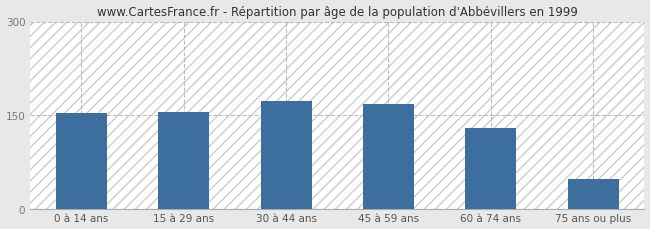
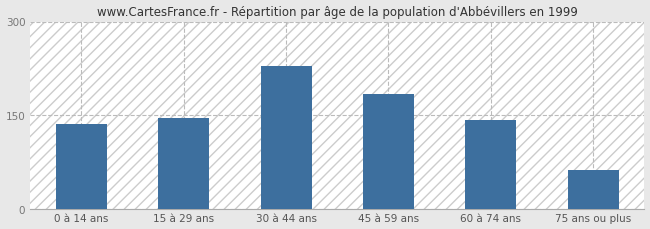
0 à 14 ans: 153 -> 136
15 à 29 ans: 155 -> 146
30 à 44 ans: 173 -> 228
45 à 59 ans: 168 -> 184
60 à 74 ans: 130 -> 142
75 ans ou plus: 48 -> 62
